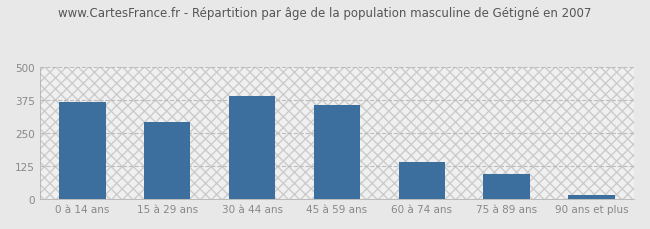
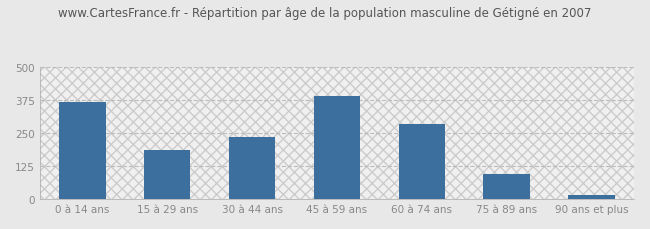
15 à 29 ans: 290 -> 185
30 à 44 ans: 390 -> 235
45 à 59 ans: 355 -> 390
60 à 74 ans: 140 -> 285
